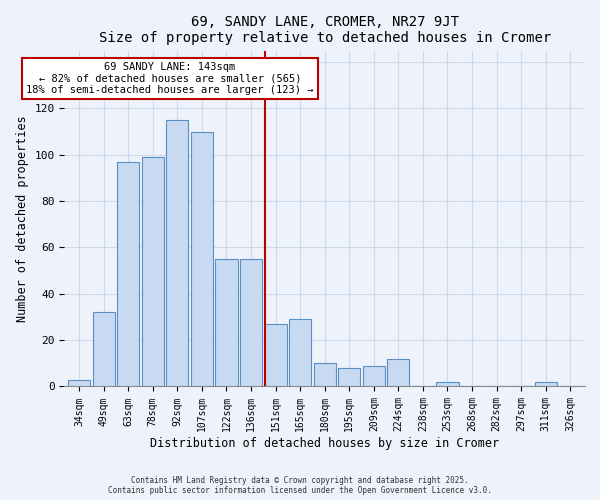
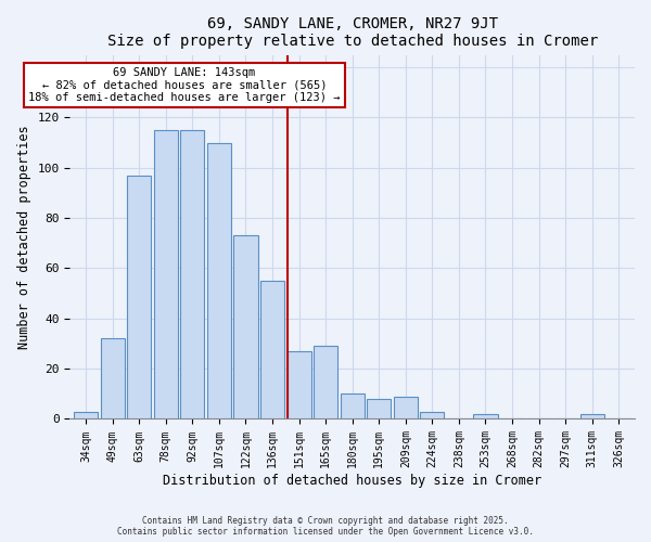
78sqm: 99 -> 115
122sqm: 55 -> 73
224sqm: 12 -> 3
